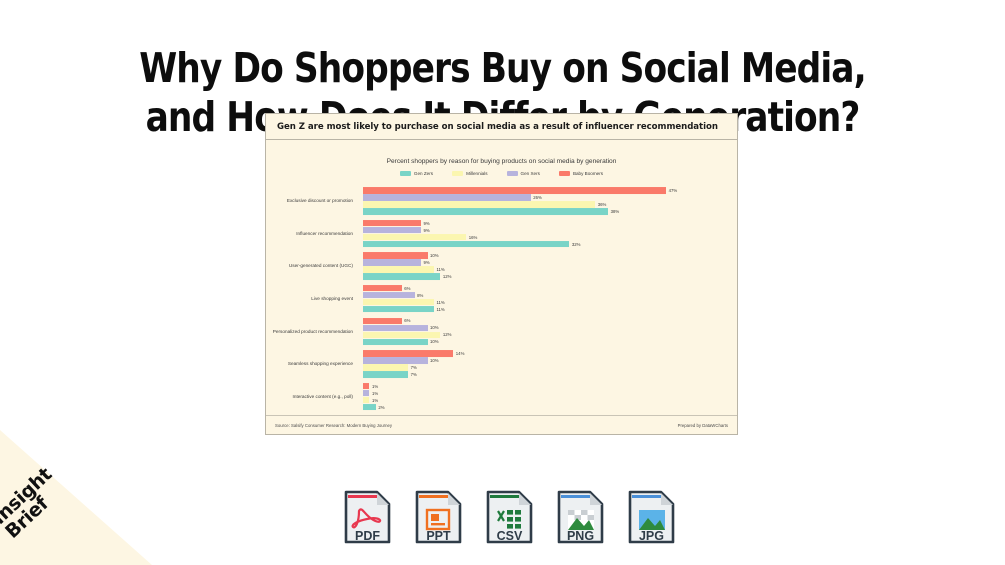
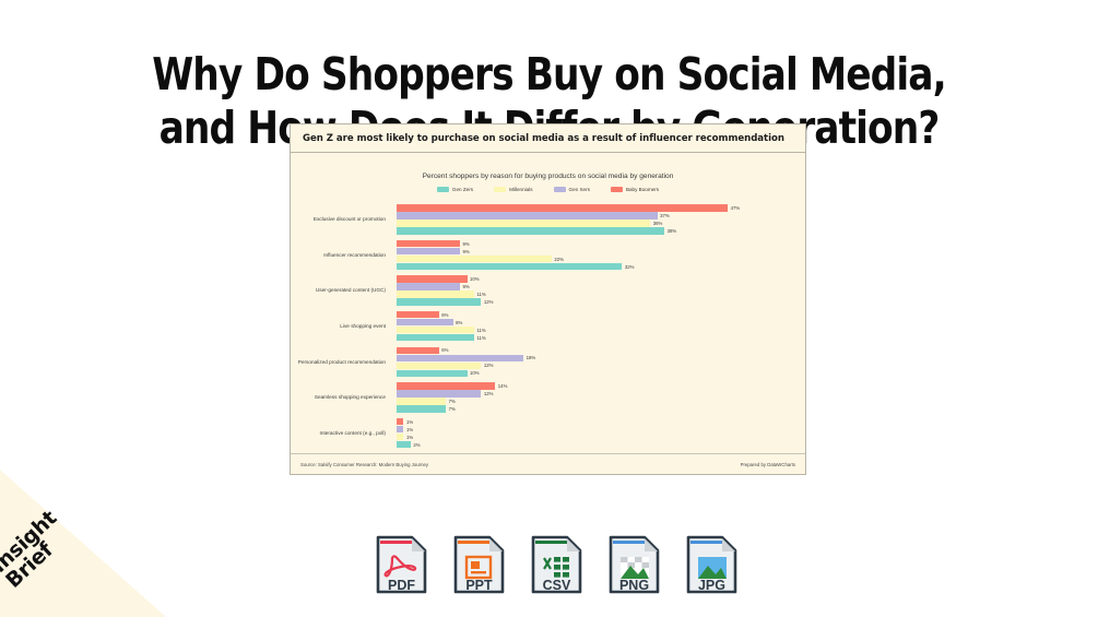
Gen Xers/Exclusive discount or promotion: 26% -> 37%
Millennials/Influencer recommendation: 16% -> 22%
Gen Xers/Personalized product recommendation: 10% -> 18%
Gen Xers/Seamless shopping experience: 10% -> 12%
